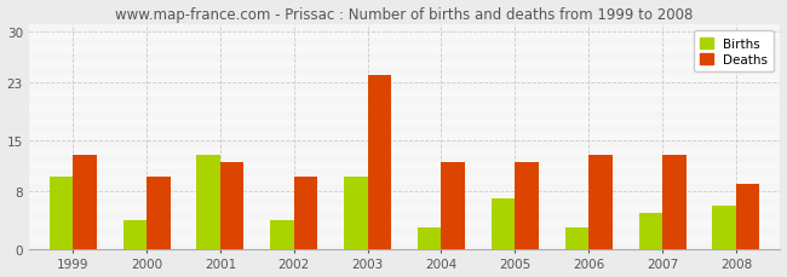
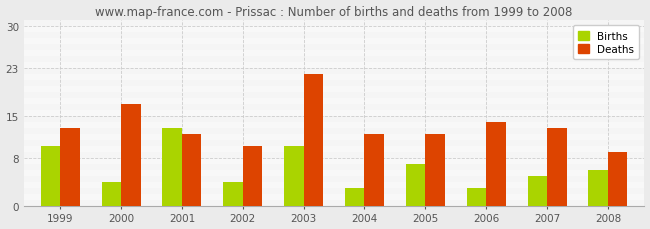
Deaths/2000: 10 -> 17
Deaths/2003: 24 -> 22
Deaths/2006: 13 -> 14
